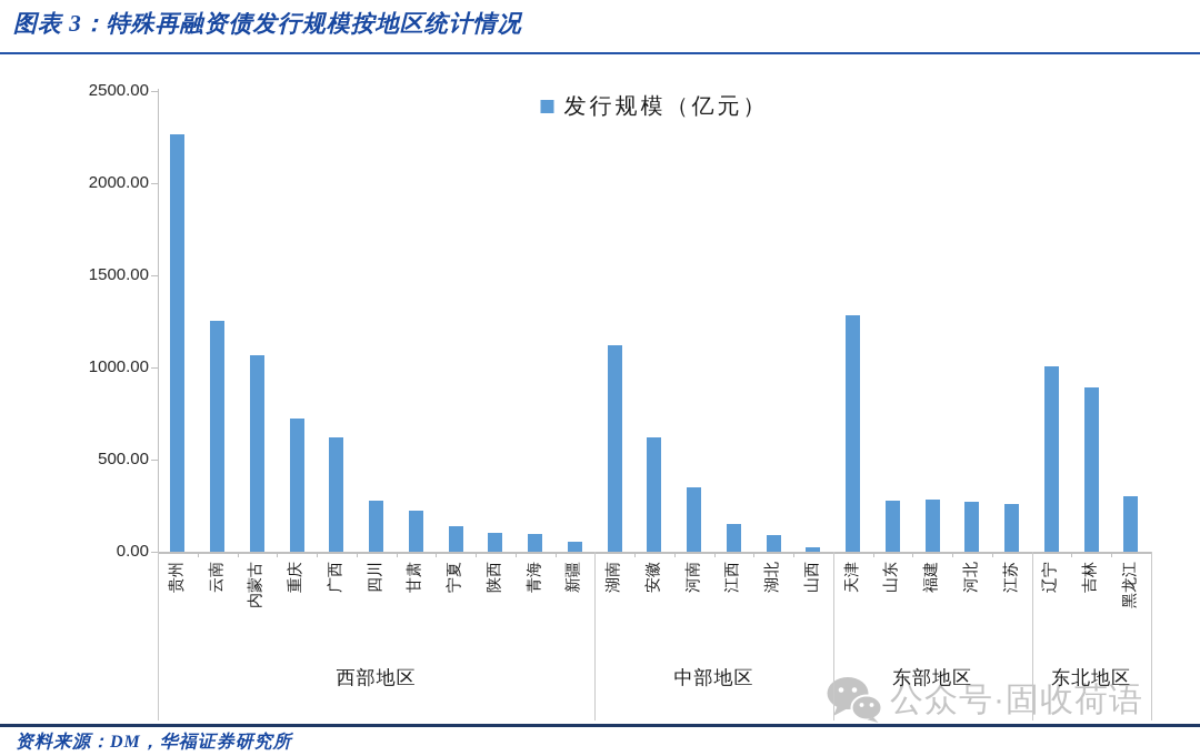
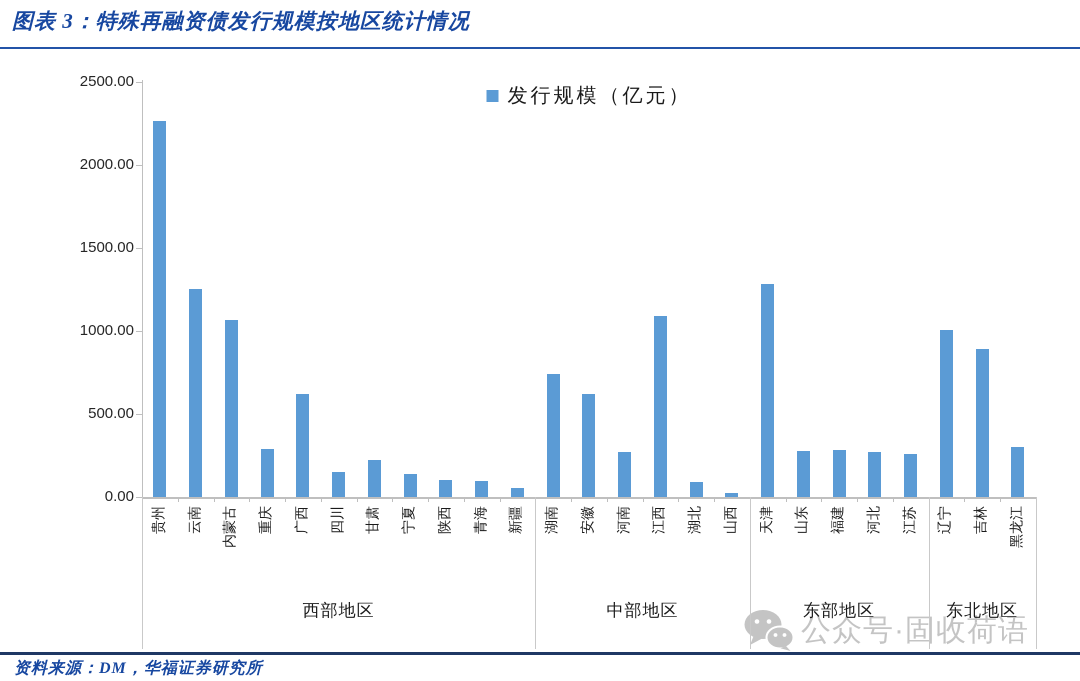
重庆: 720 -> 290
四川: 280 -> 150
湖南: 1120 -> 740
河南: 350 -> 270
江西: 150 -> 1090
